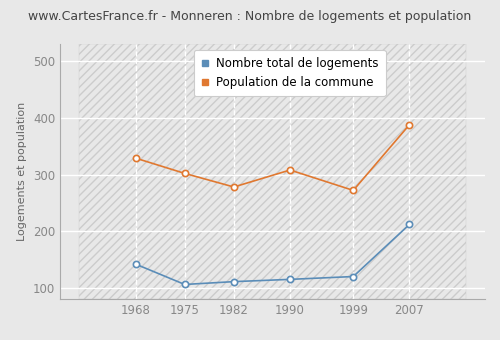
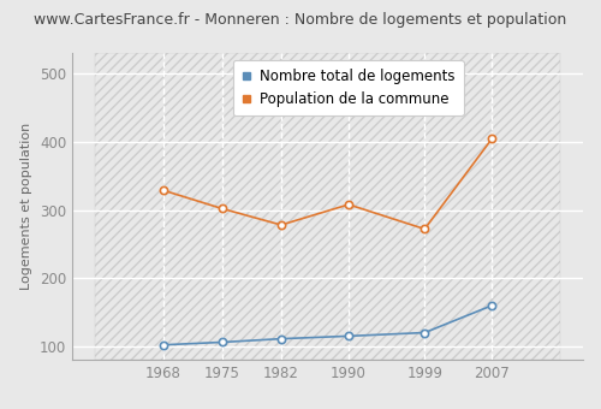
Nombre total de logements/1968: 142 -> 102
Nombre total de logements/2007: 212 -> 160
Population de la commune/2007: 388 -> 405
